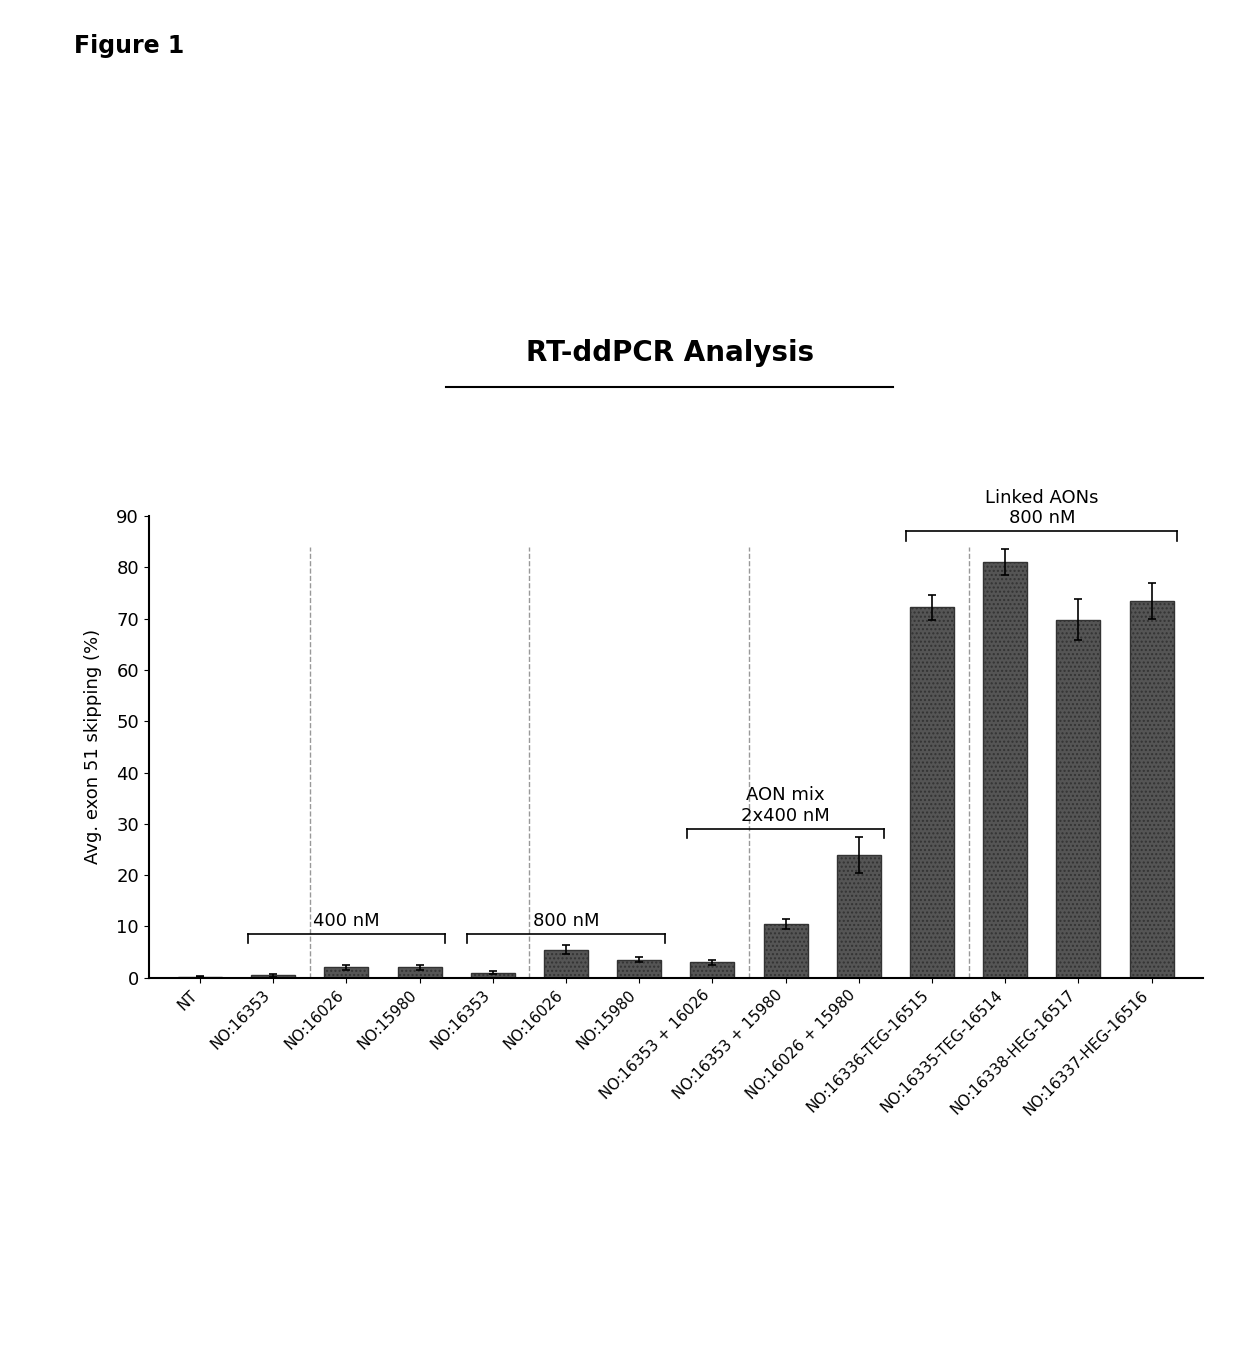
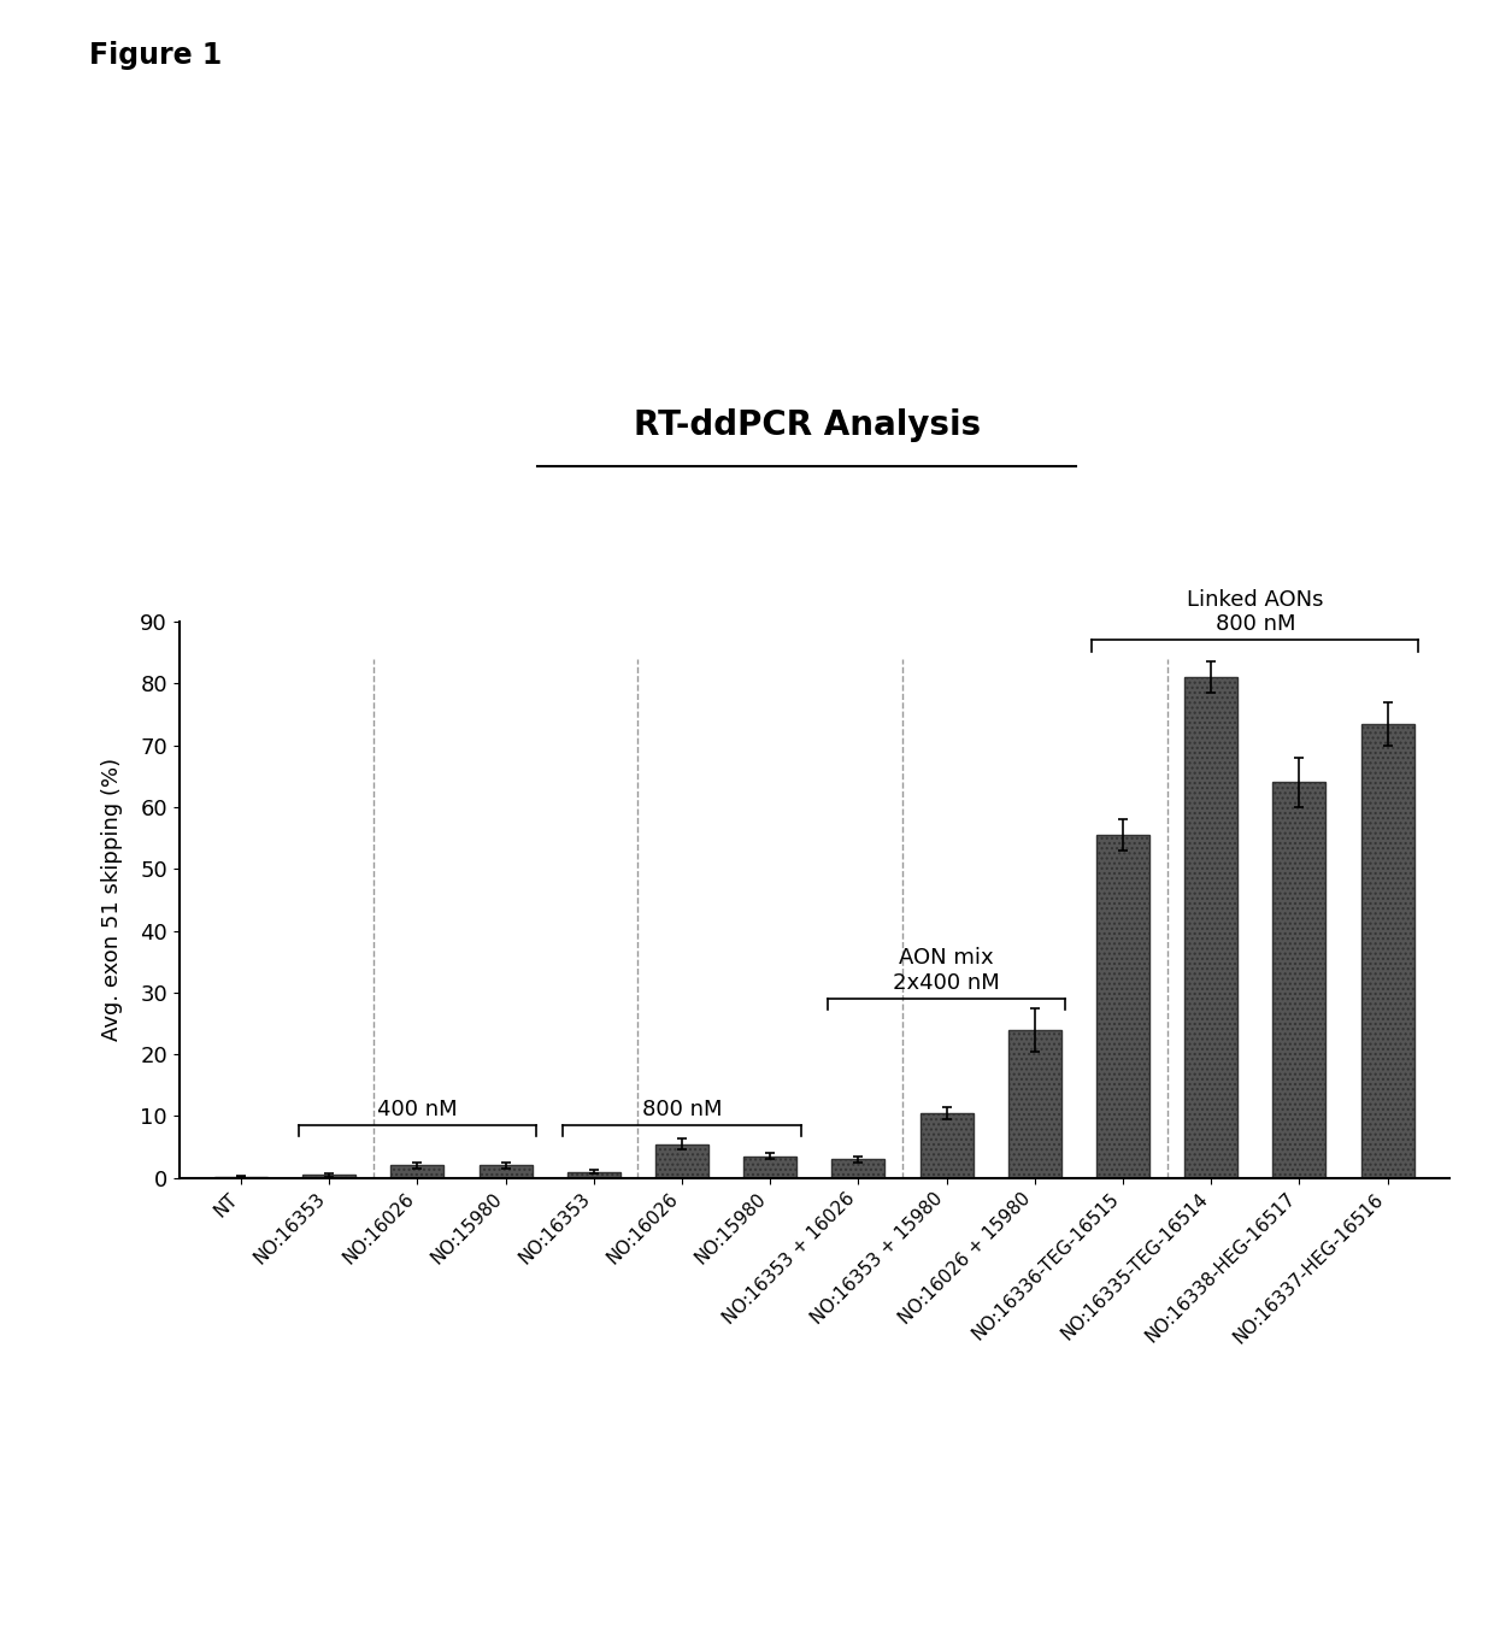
NO:16336-TEG-16515: 72.2 -> 55.5
NO:16338-HEG-16517: 69.8 -> 64.0
